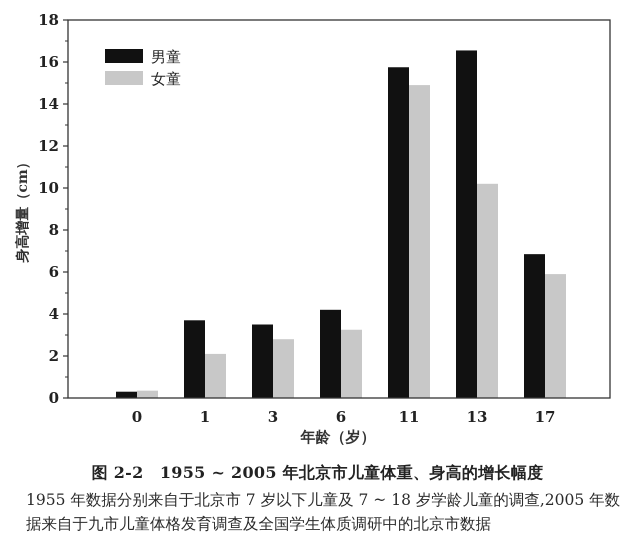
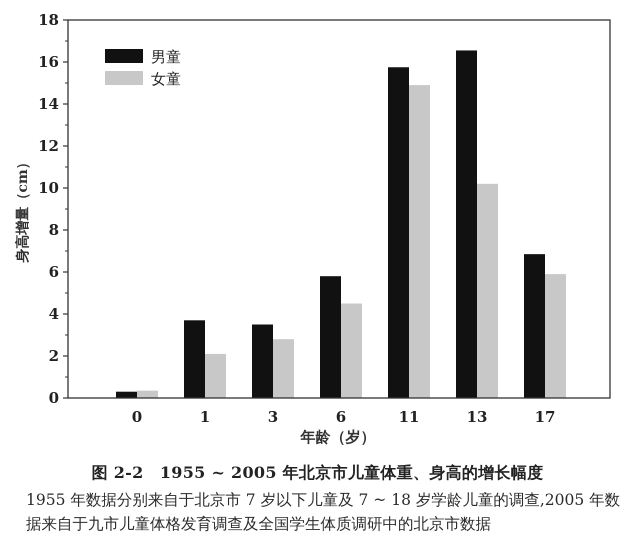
男童/6: 4.2 -> 5.8
女童/6: 3.2 -> 4.5
